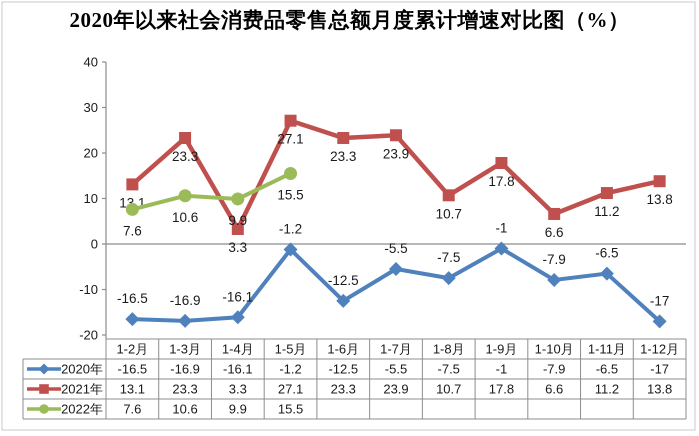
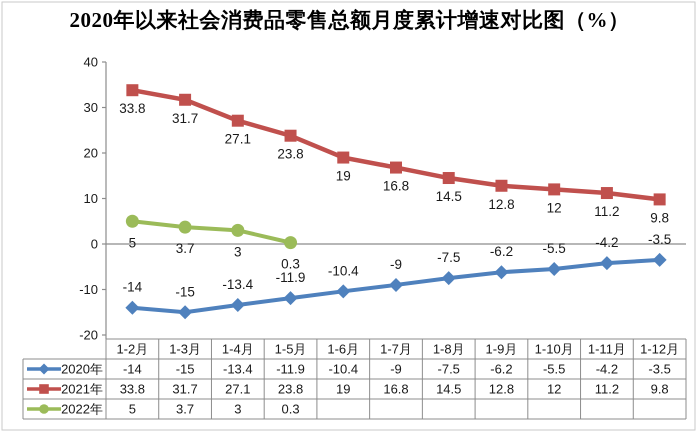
2020年/1-2月: -16.5 -> -14
2021年/1-2月: 13.1 -> 33.8
2022年/1-2月: 7.6 -> 5
2020年/1-3月: -16.9 -> -15
2021年/1-3月: 23.3 -> 31.7
2022年/1-3月: 10.6 -> 3.7
2020年/1-4月: -16.1 -> -13.4
2021年/1-4月: 3.3 -> 27.1
2022年/1-4月: 9.9 -> 3
2020年/1-5月: -1.2 -> -11.9
2021年/1-5月: 27.1 -> 23.8
2022年/1-5月: 15.5 -> 0.3
2020年/1-6月: -12.5 -> -10.4
2021年/1-6月: 23.3 -> 19
2020年/1-7月: -5.5 -> -9
2021年/1-7月: 23.9 -> 16.8
2021年/1-8月: 10.7 -> 14.5
2020年/1-9月: -1 -> -6.2
2021年/1-9月: 17.8 -> 12.8
2020年/1-10月: -7.9 -> -5.5
2021年/1-10月: 6.6 -> 12
2020年/1-11月: -6.5 -> -4.2
2020年/1-12月: -17 -> -3.5
2021年/1-12月: 13.8 -> 9.8
